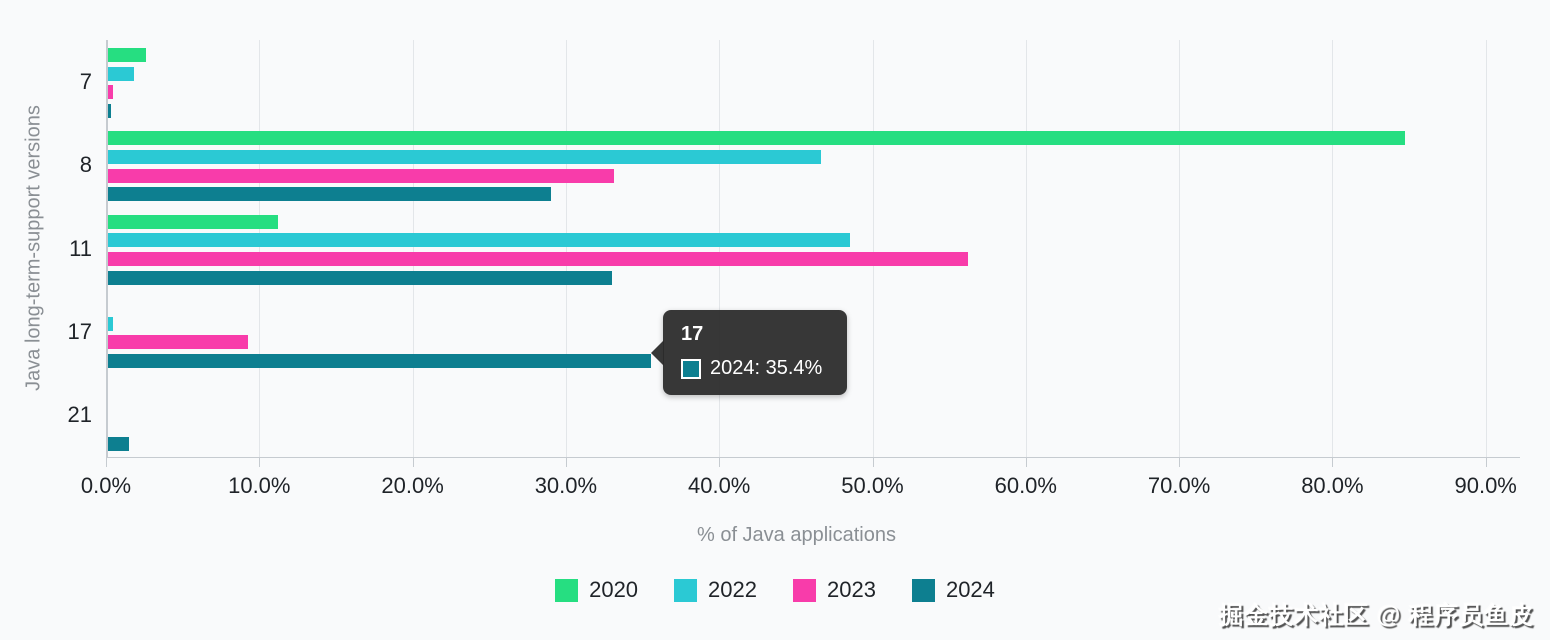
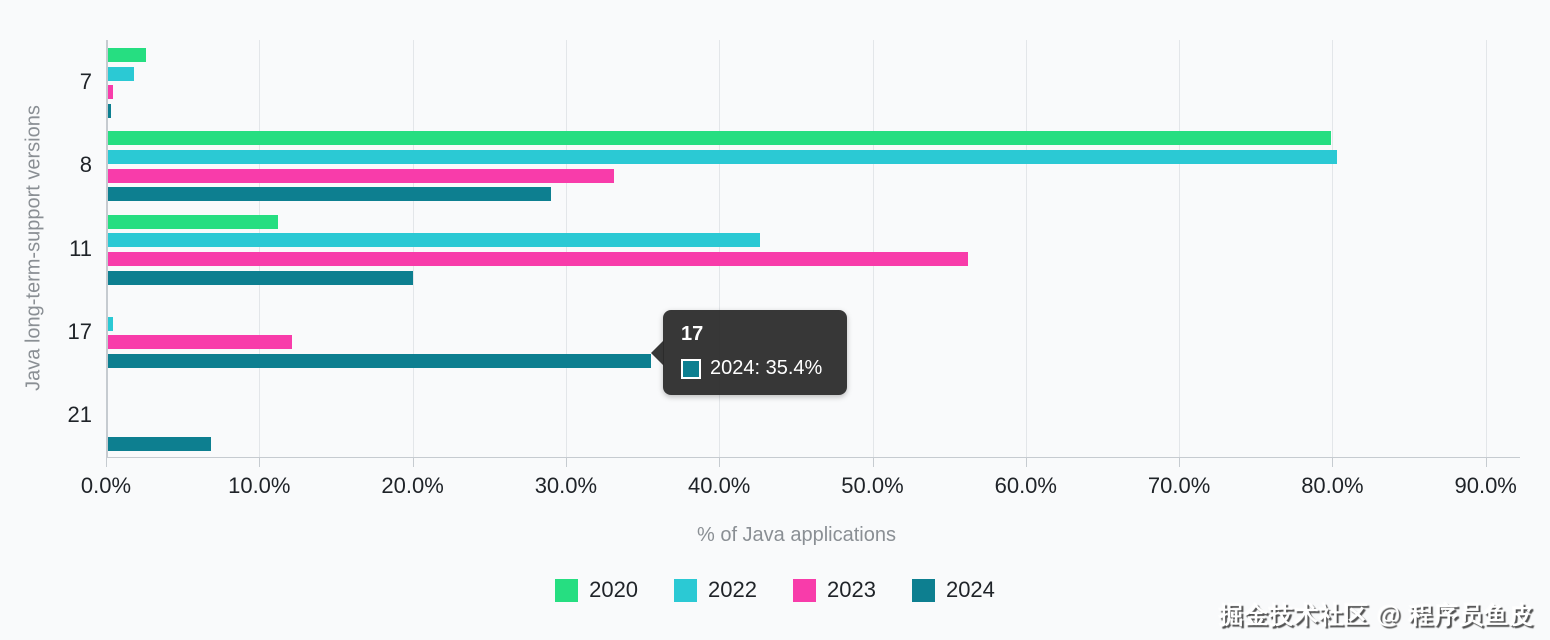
2020/8: 84.6% -> 79.8%
2022/8: 46.5% -> 80.2%
2022/11: 48.4% -> 42.5%
2024/11: 32.9% -> 19.9%
2023/17: 9.1% -> 12.0%
2024/21: 1.4% -> 6.7%
